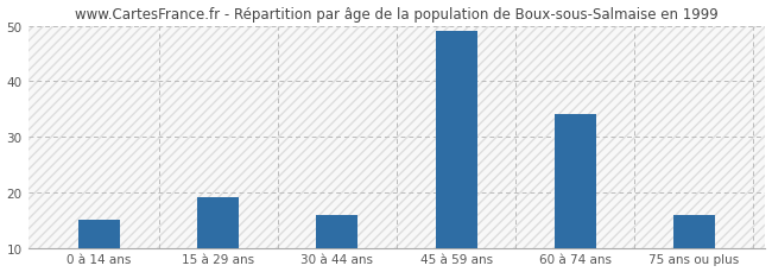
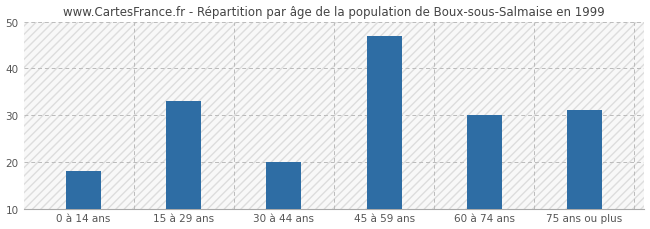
0 à 14 ans: 15 -> 18
15 à 29 ans: 19 -> 33
30 à 44 ans: 16 -> 20
45 à 59 ans: 49 -> 47
60 à 74 ans: 34 -> 30
75 ans ou plus: 16 -> 31
